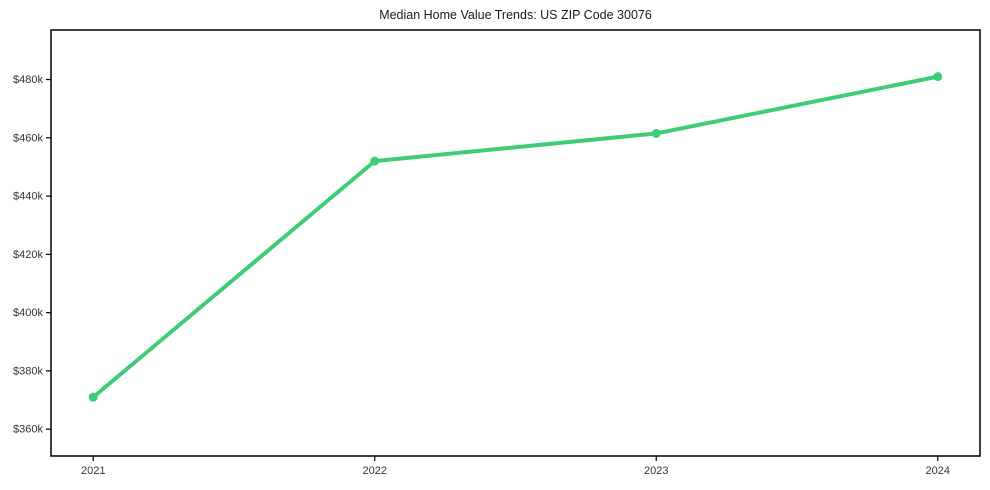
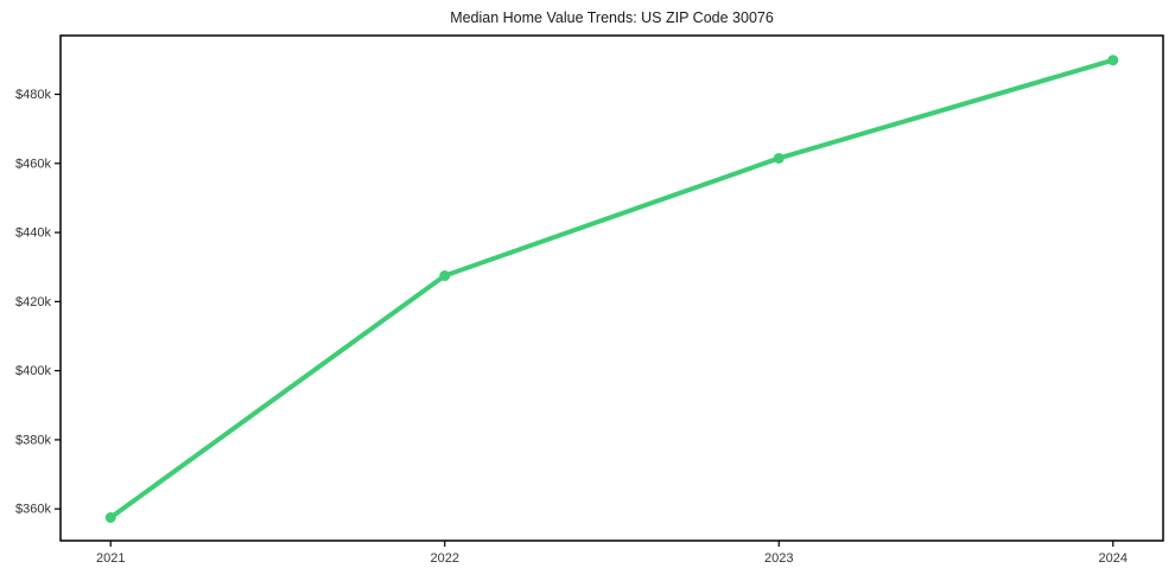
2021: $371k -> $358k
2022: $452k -> $428k
2024: $481k -> $490k
